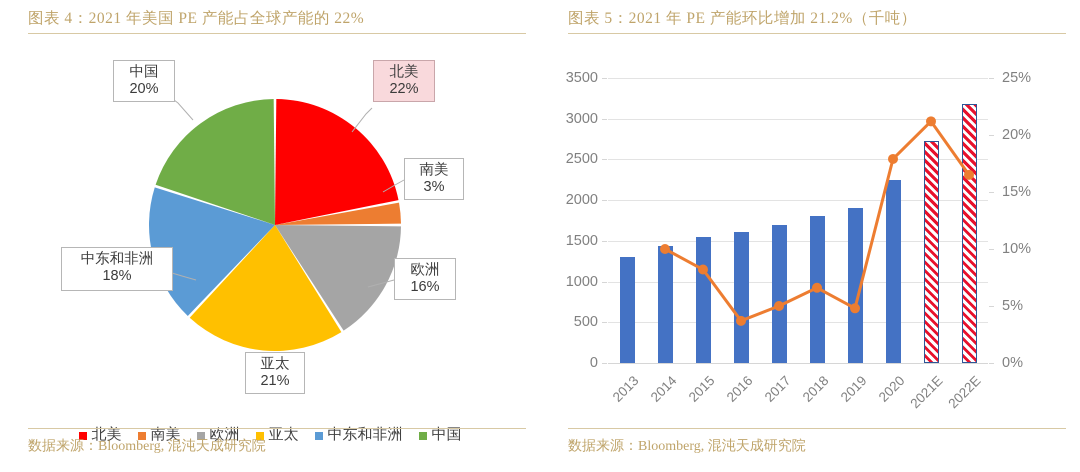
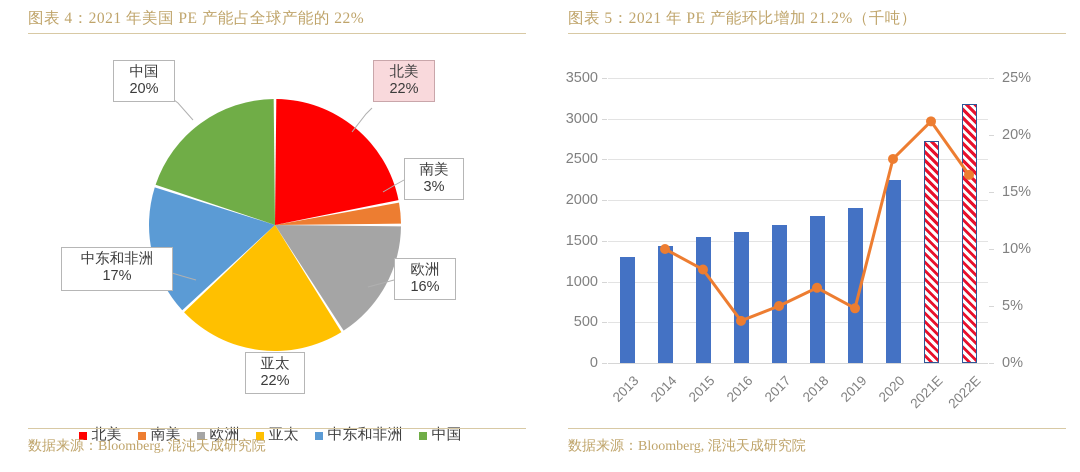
图表 4：2021 年美国 PE 产能占全球产能的 22%/亚太: 21% -> 22%
图表 4：2021 年美国 PE 产能占全球产能的 22%/中东和非洲: 18% -> 17%
